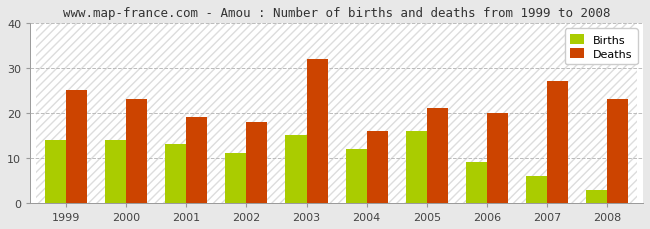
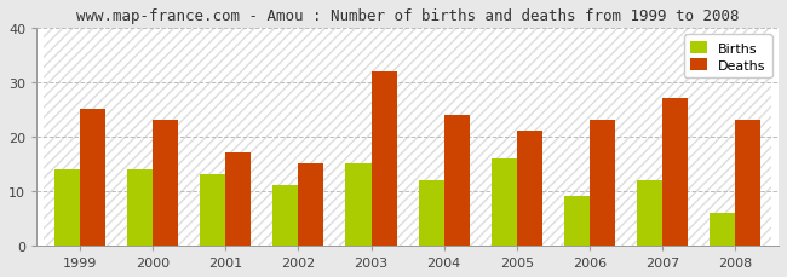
Deaths/2001: 19 -> 17
Deaths/2002: 18 -> 15
Deaths/2004: 16 -> 24
Deaths/2006: 20 -> 23
Births/2007: 6 -> 12
Births/2008: 3 -> 6
